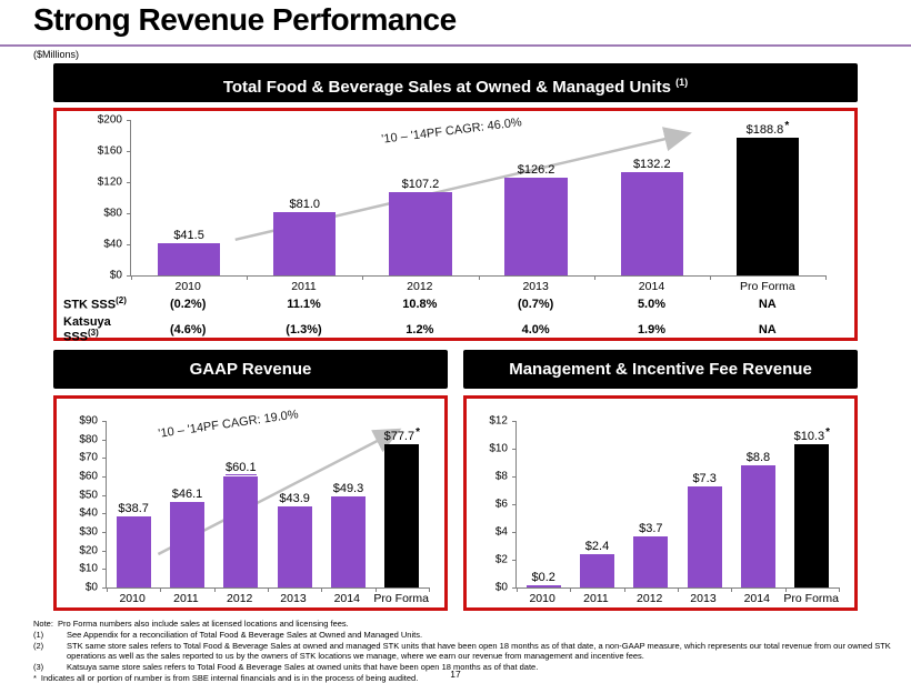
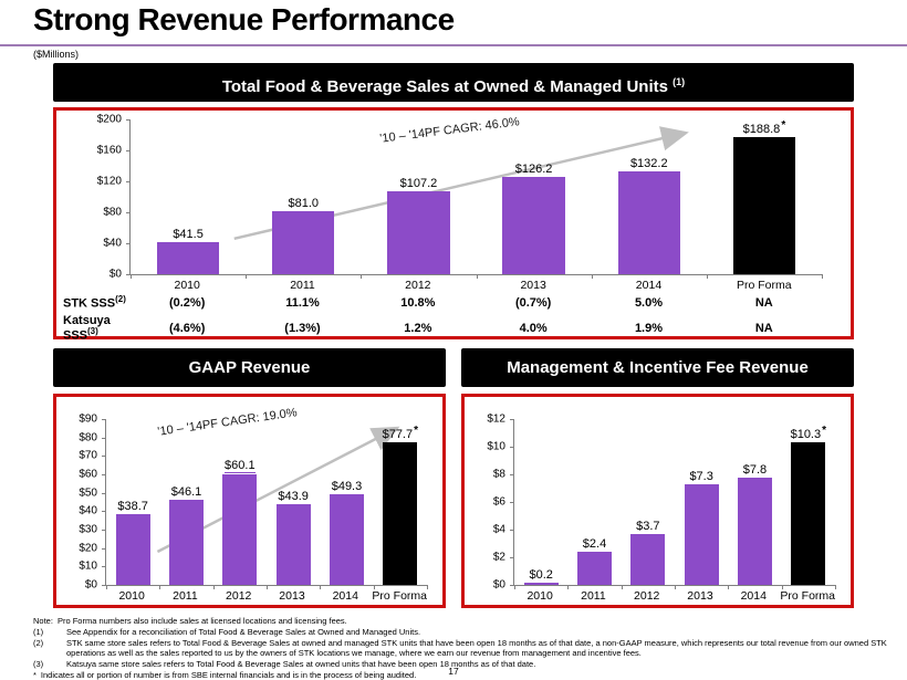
Management & Incentive Fee Revenue/2014: $8.8 -> $7.8
